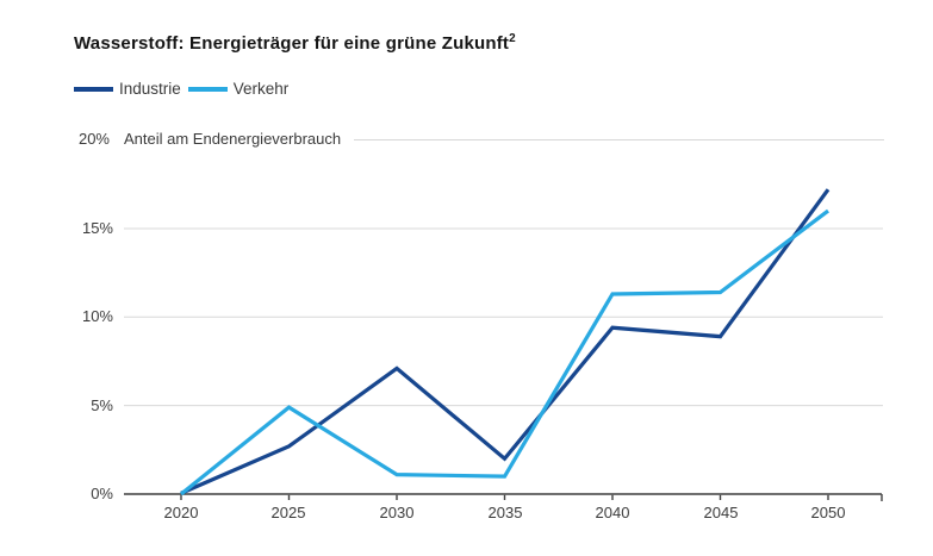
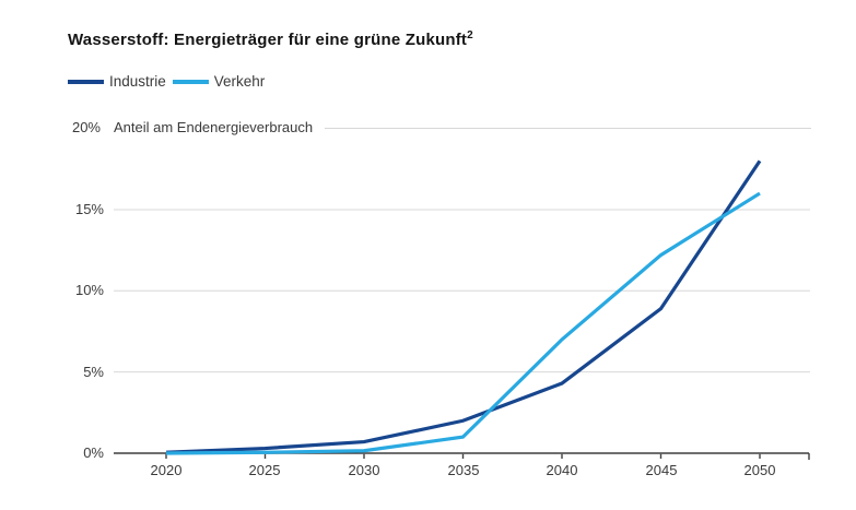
Industrie/2025: 2.7% -> 0.3%
Verkehr/2025: 4.9% -> 0.1%
Industrie/2030: 7.1% -> 0.7%
Verkehr/2030: 1.1% -> 0.1%
Industrie/2040: 9.4% -> 4.3%
Verkehr/2040: 11.3% -> 7.0%
Verkehr/2045: 11.4% -> 12.2%
Industrie/2050: 17.2% -> 18.0%
